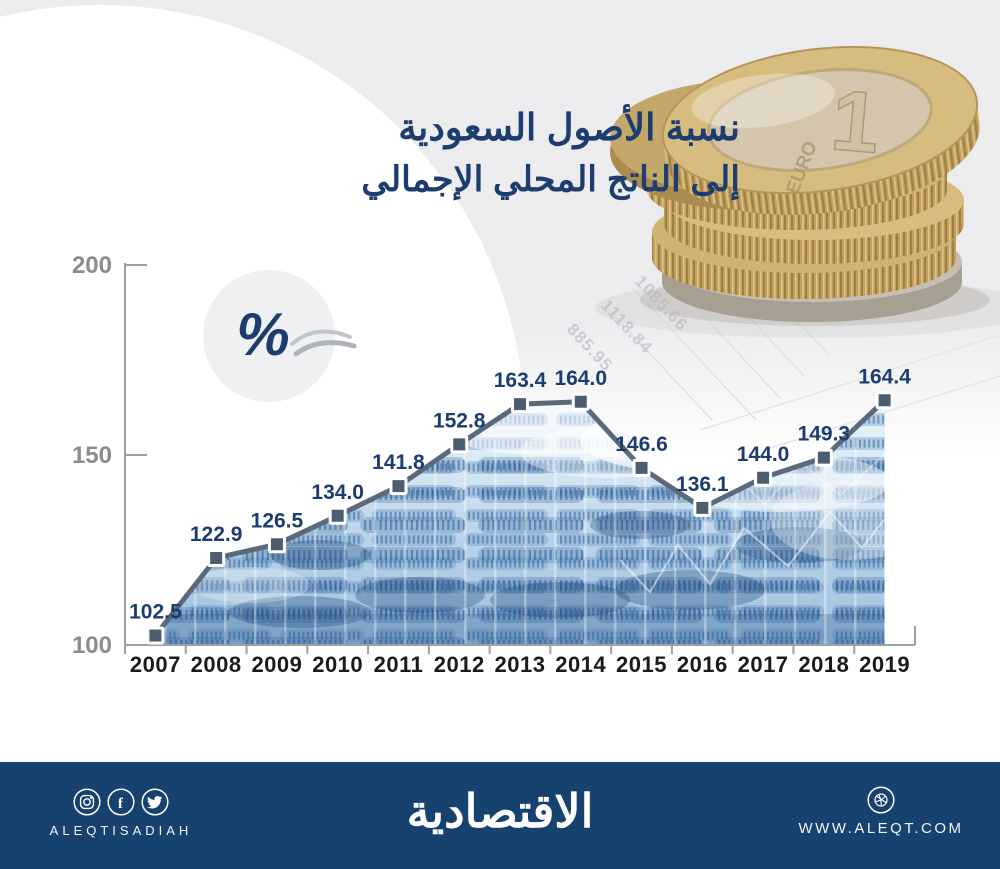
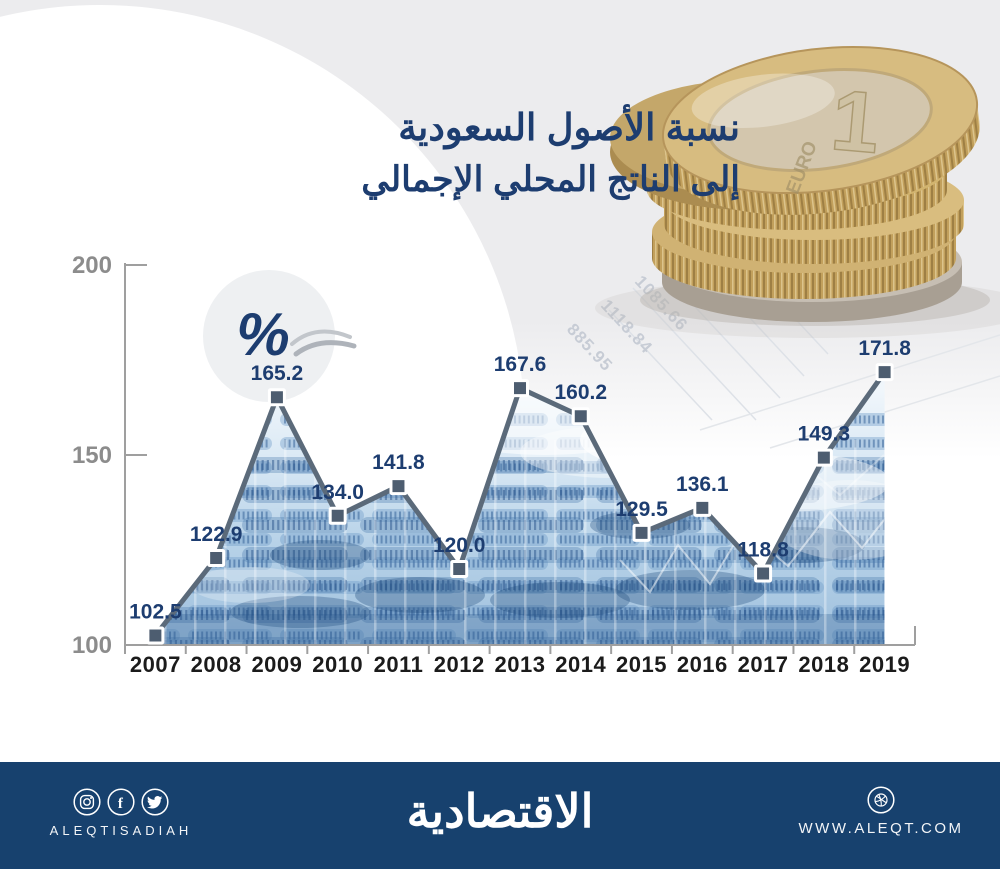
2009: 126.5 -> 165.2
2012: 152.8 -> 120.0
2013: 163.4 -> 167.6
2014: 164.0 -> 160.2
2015: 146.6 -> 129.5
2017: 144.0 -> 118.8
2019: 164.4 -> 171.8
